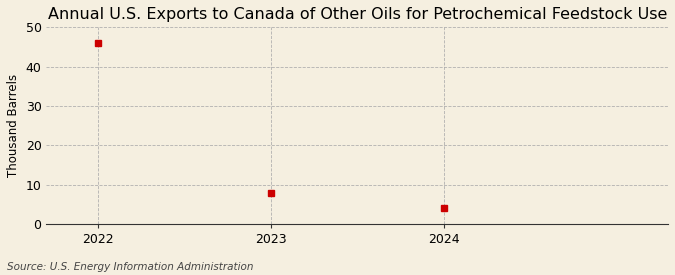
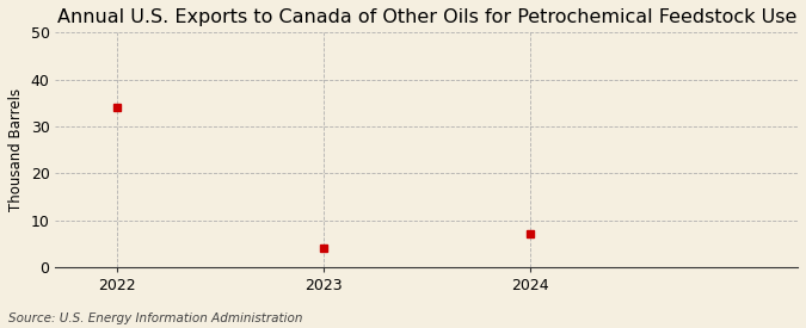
2022: 46 -> 34
2023: 8 -> 4
2024: 4 -> 7
